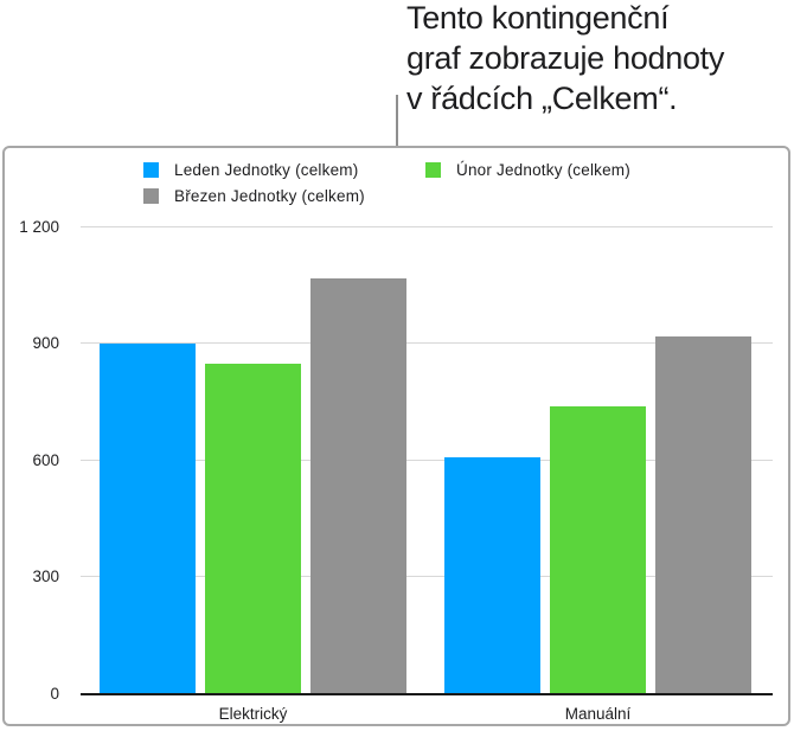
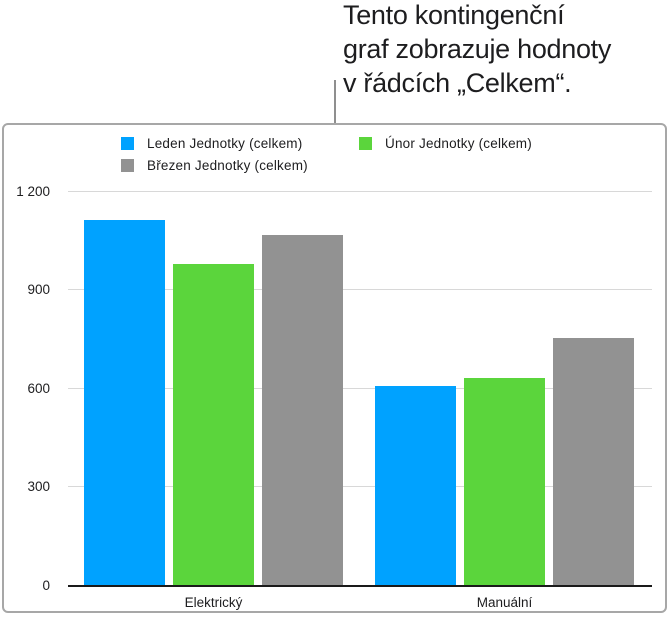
Leden Jednotky (celkem)/Elektrický: 900 -> 1120
Únor Jednotky (celkem)/Elektrický: 850 -> 980
Únor Jednotky (celkem)/Manuální: 740 -> 640
Březen Jednotky (celkem)/Manuální: 920 -> 760
